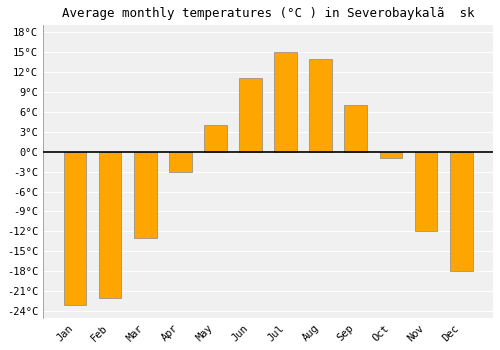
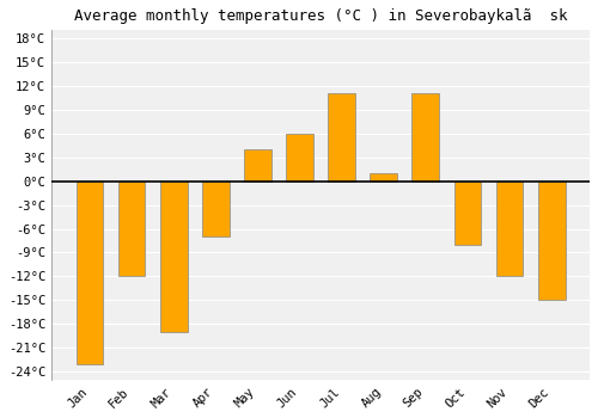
Feb: -22°C -> -12°C
Mar: -13°C -> -19°C
Apr: -3°C -> -7°C
Jun: 11°C -> 6°C
Jul: 15°C -> 11°C
Aug: 14°C -> 1°C
Sep: 7°C -> 11°C
Oct: -1°C -> -8°C
Dec: -18°C -> -15°C
